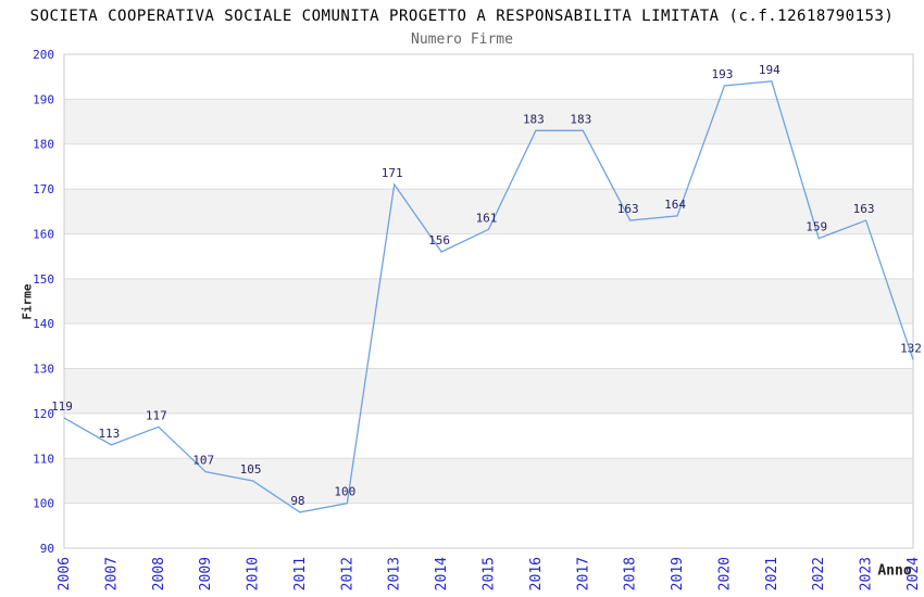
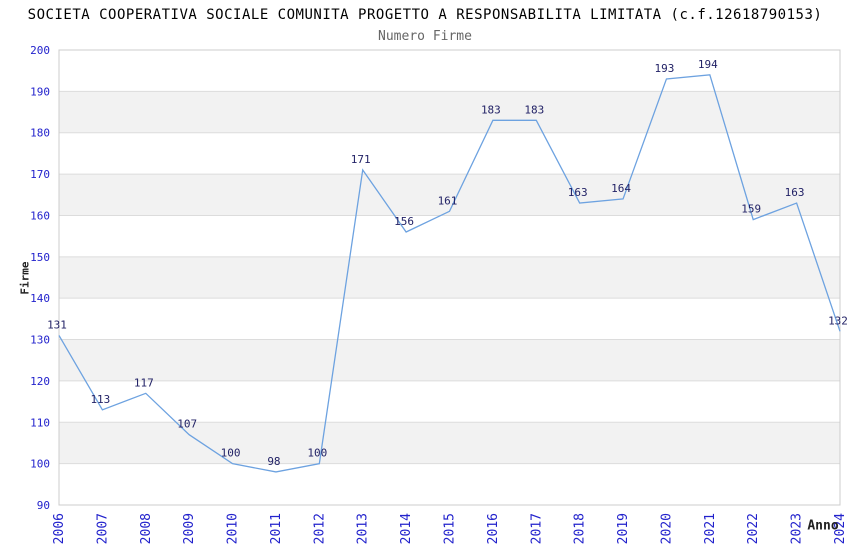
2006: 119 -> 131
2010: 105 -> 100
